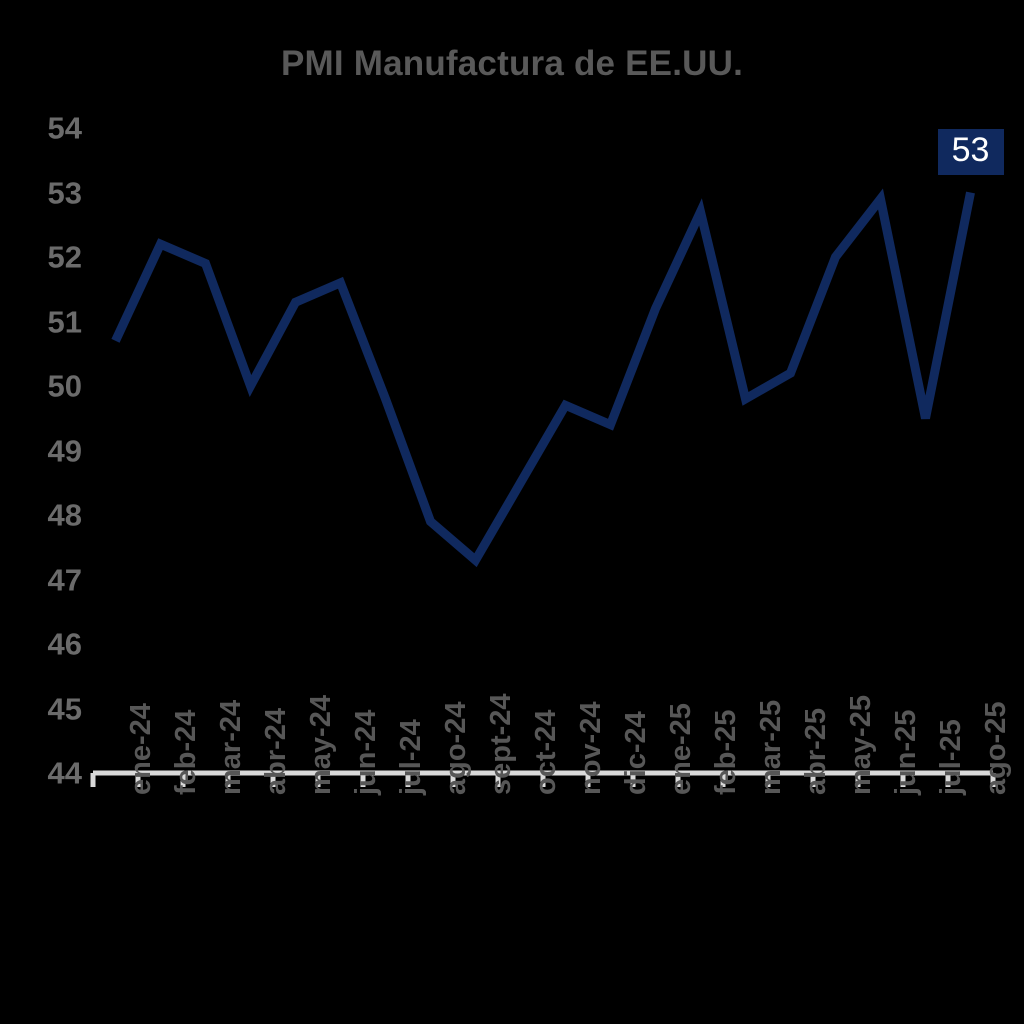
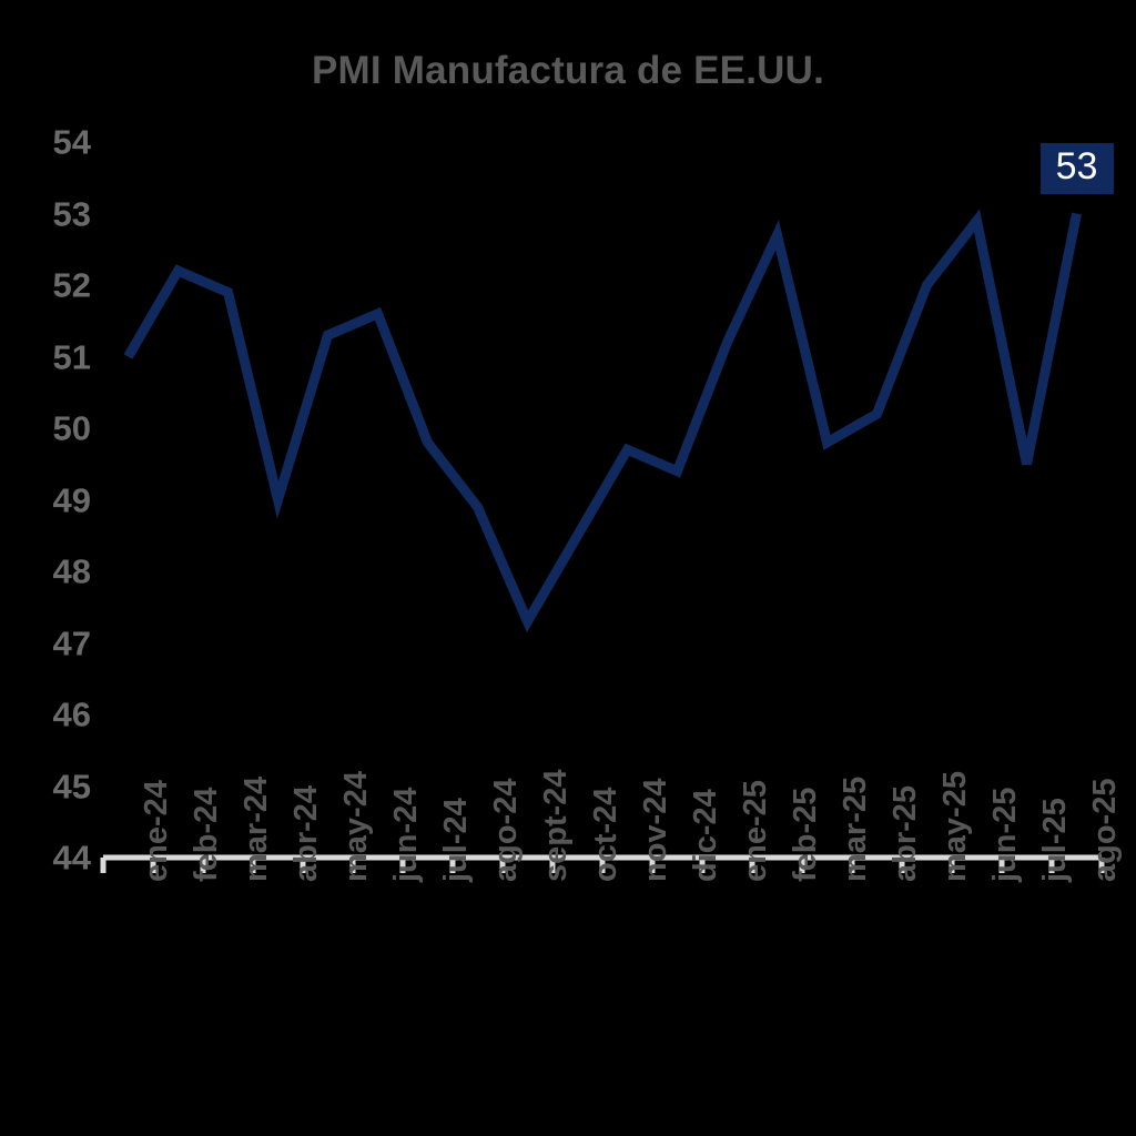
ene-24: 50.7 -> 51.0
abr-24: 50.0 -> 49.0
ago-24: 47.9 -> 48.9
